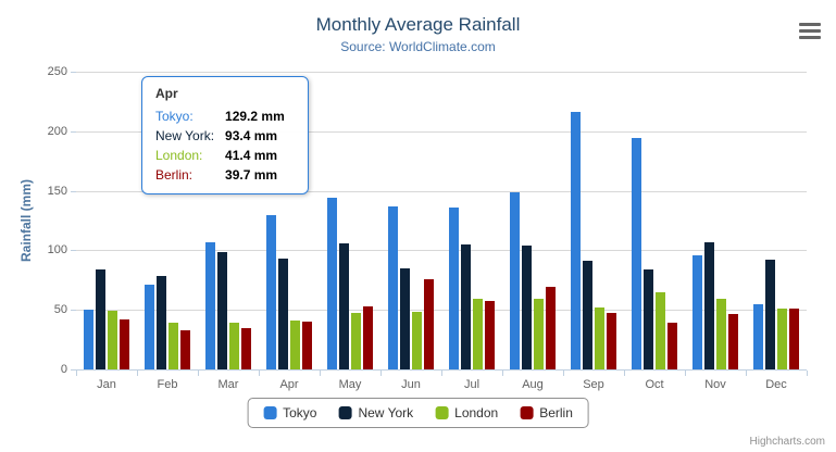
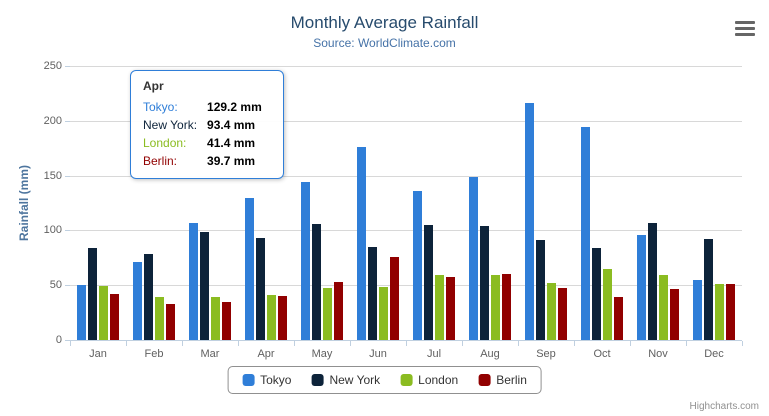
Tokyo/Jun: 137 -> 176
Berlin/Aug: 69 -> 60
